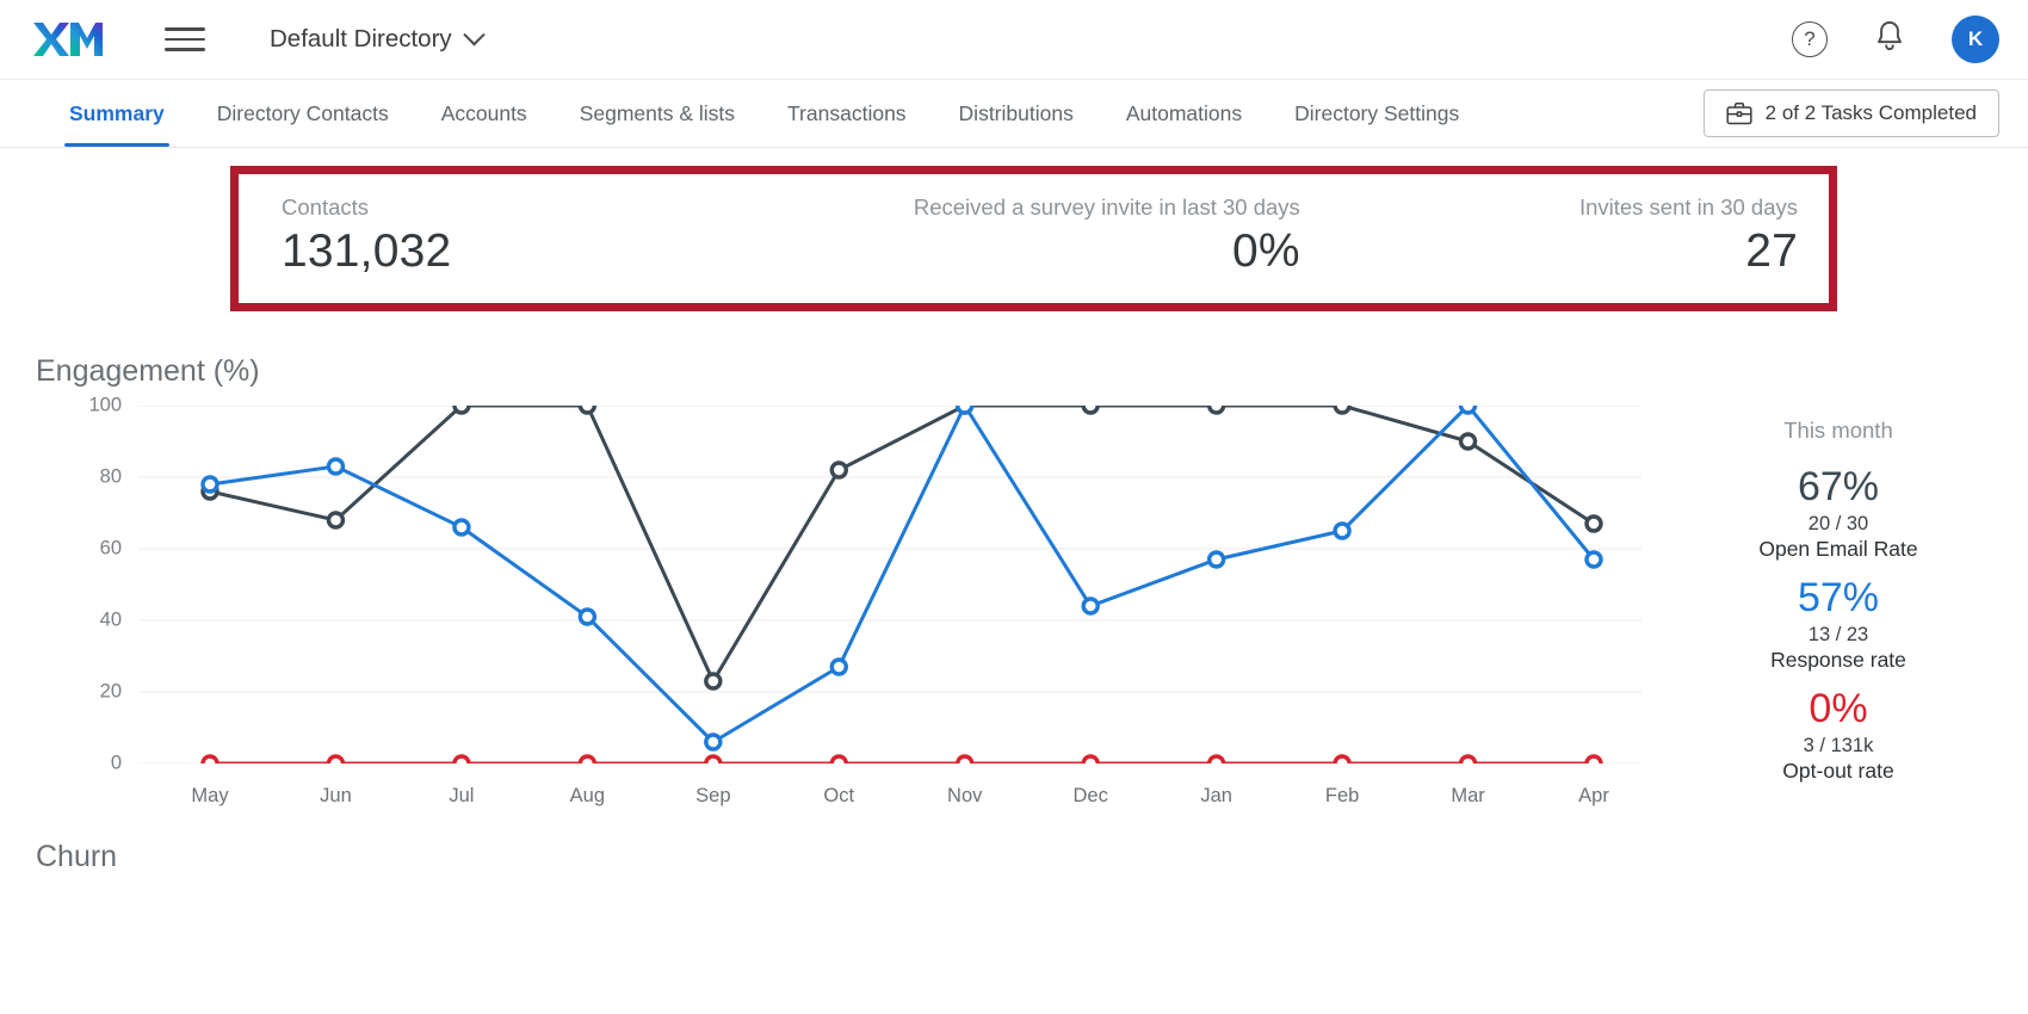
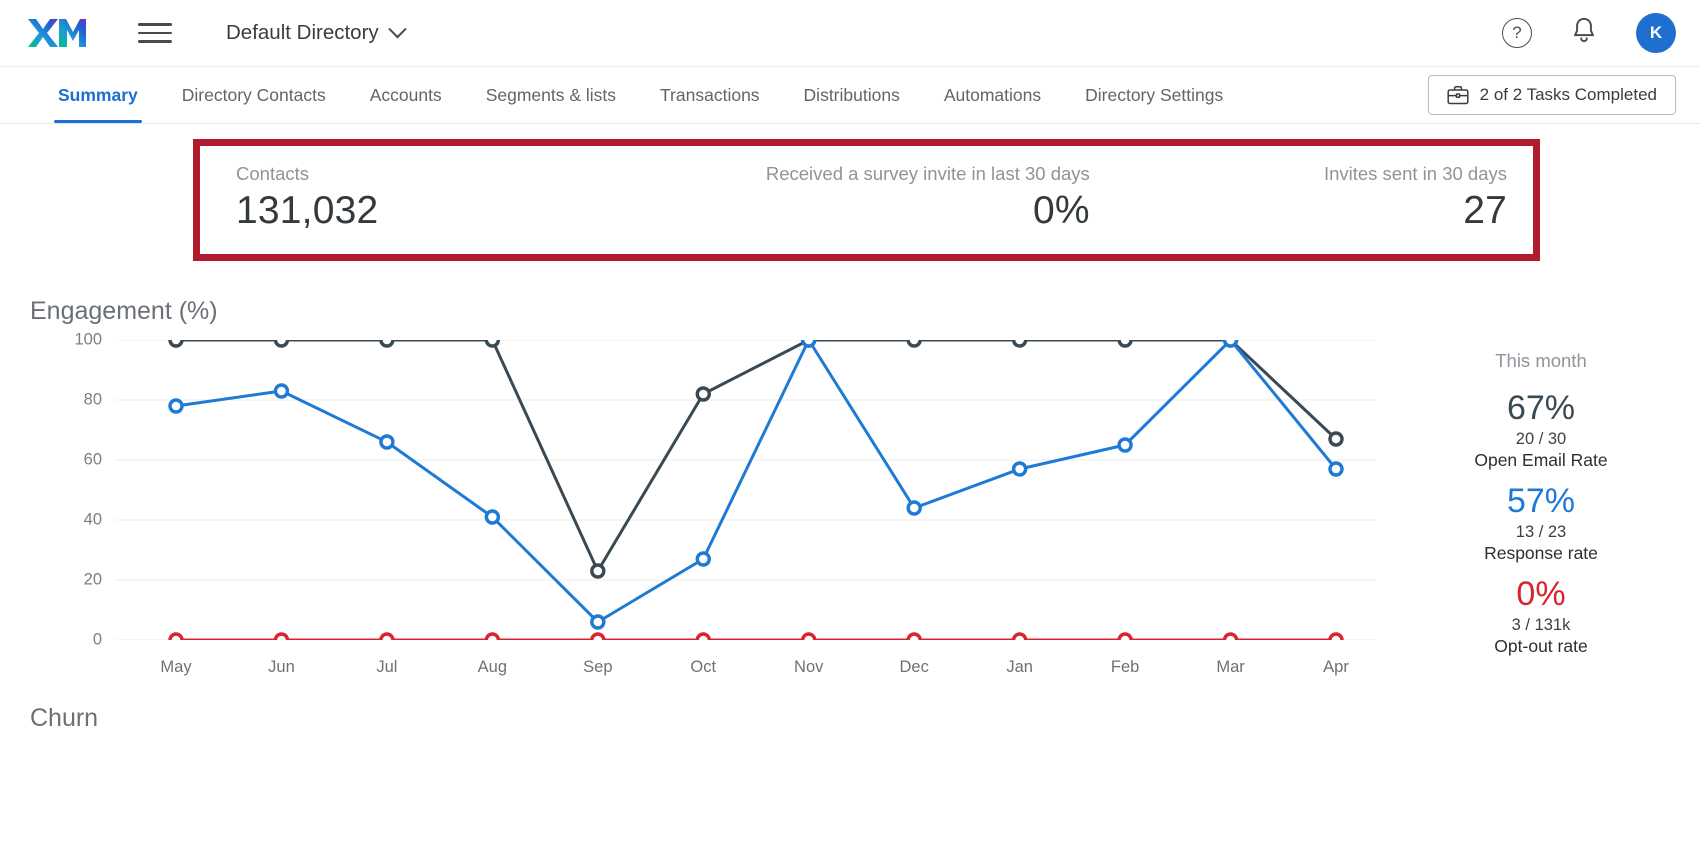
Open Email Rate/May: 76 -> 100
Open Email Rate/Jun: 68 -> 100
Open Email Rate/Mar: 90 -> 100
